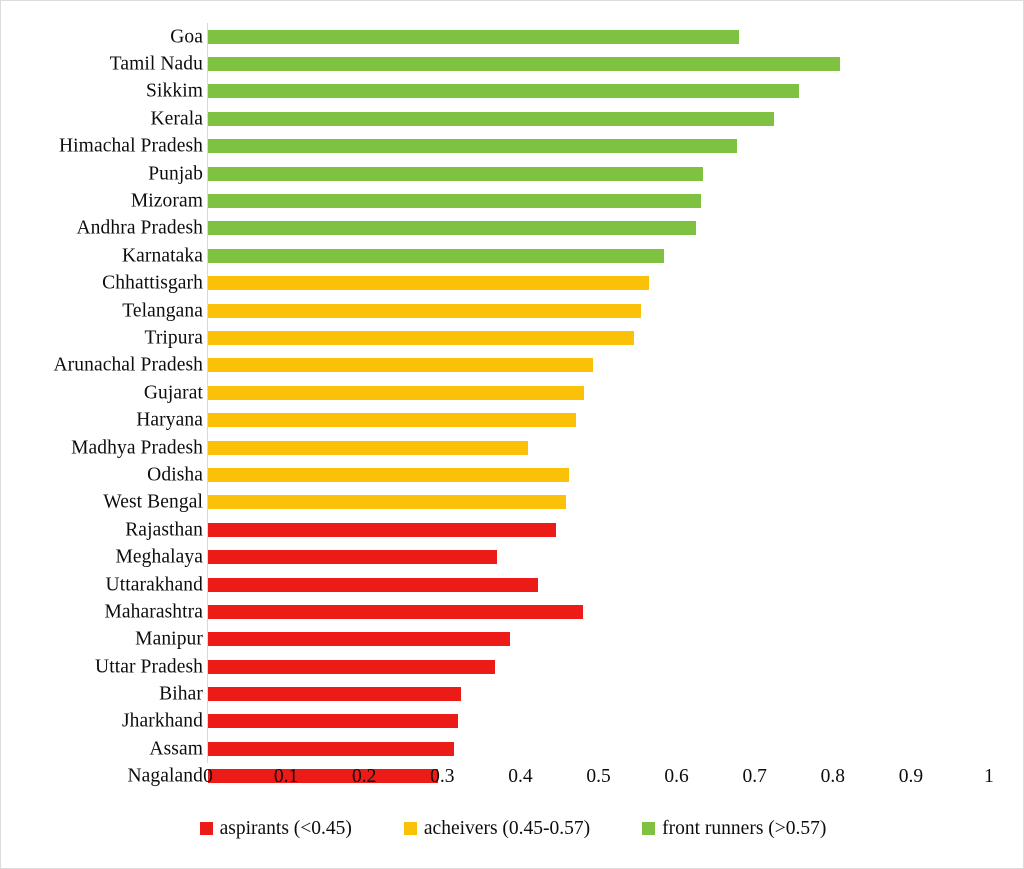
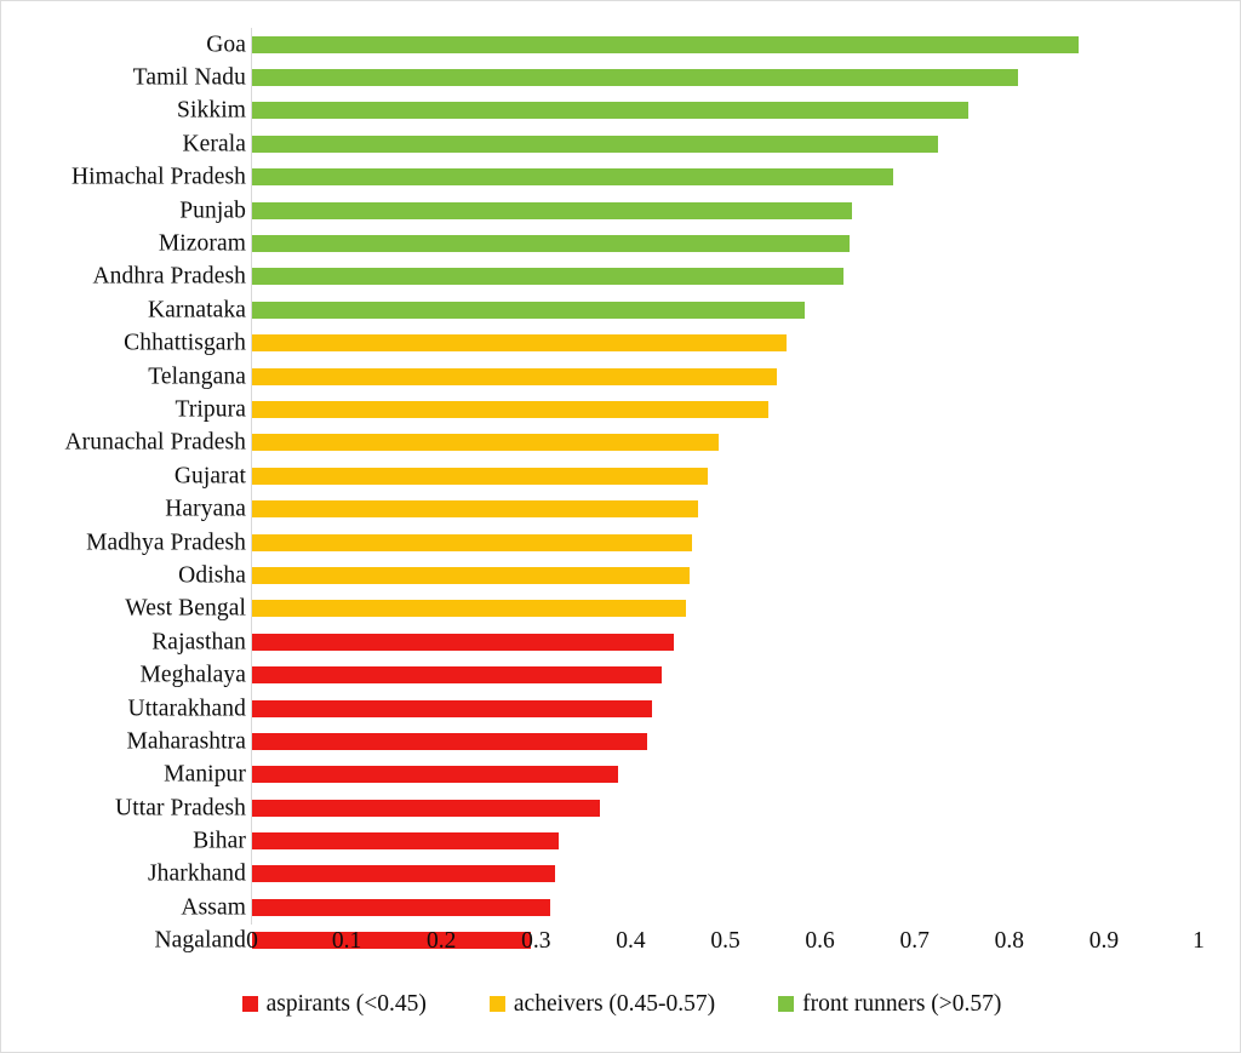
Goa: 0.68 -> 0.87
Madhya Pradesh: 0.41 -> 0.47
Meghalaya: 0.37 -> 0.43
Maharashtra: 0.48 -> 0.42
